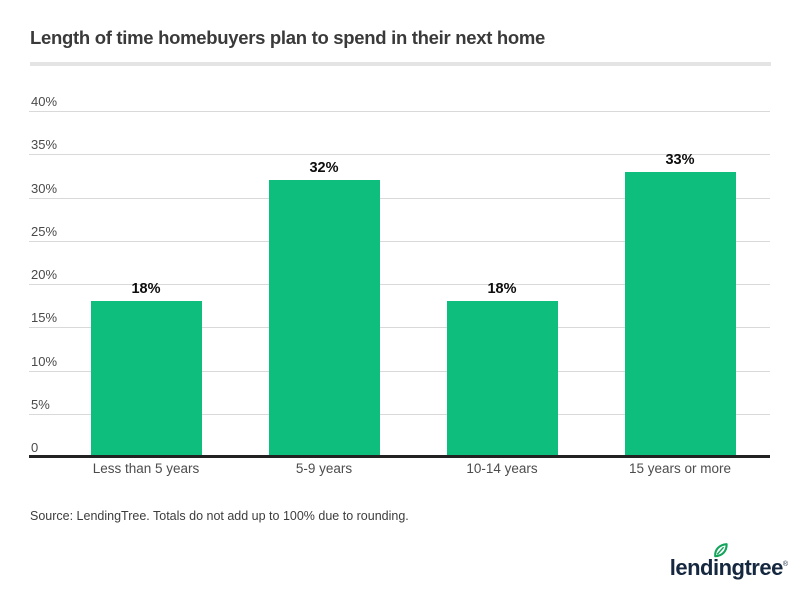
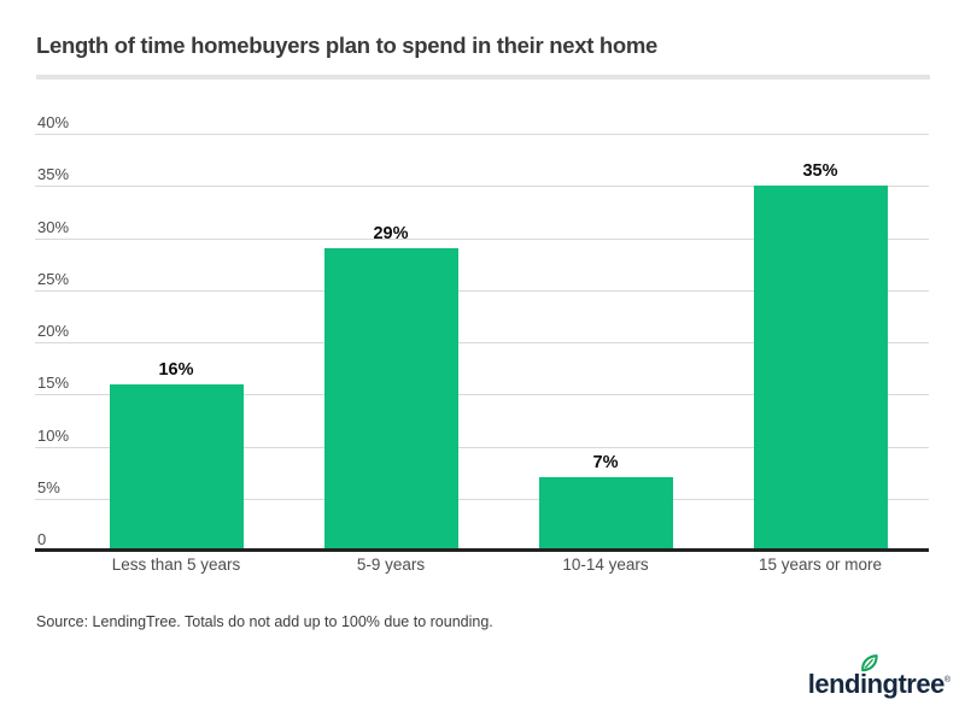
Less than 5 years: 18% -> 16%
5-9 years: 32% -> 29%
10-14 years: 18% -> 7%
15 years or more: 33% -> 35%
